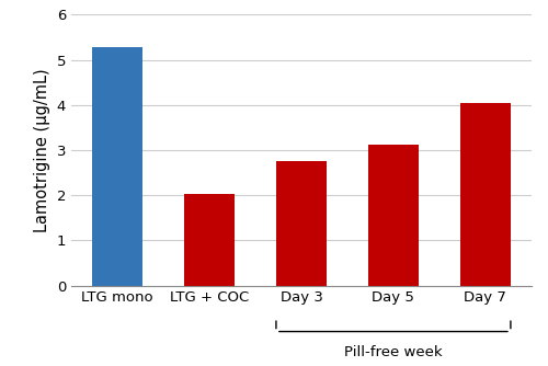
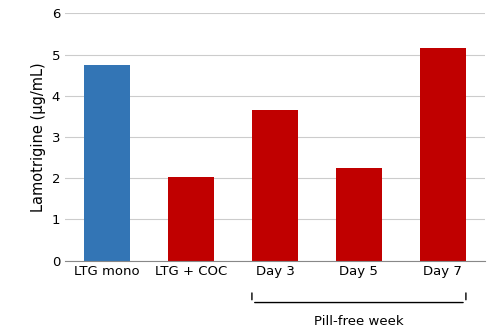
LTG mono: 5.27 -> 4.75
Day 3: 2.75 -> 3.65
Day 5: 3.13 -> 2.25
Day 7: 4.05 -> 5.15
